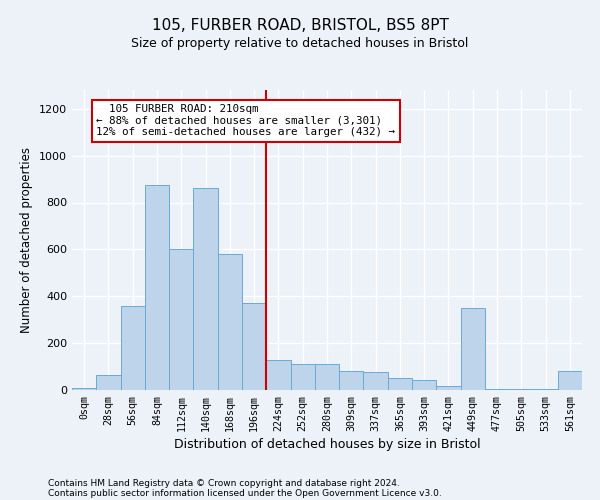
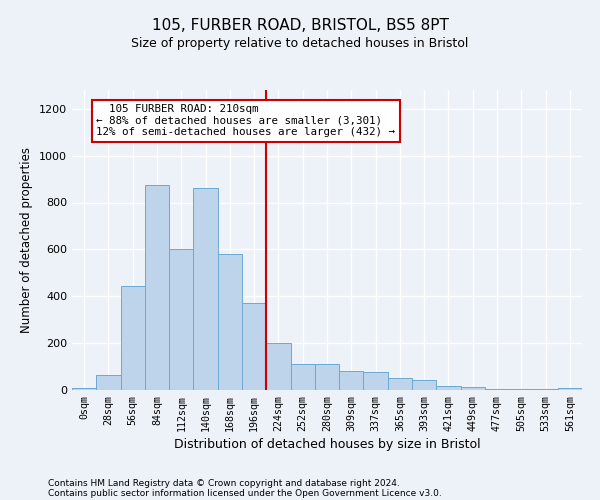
56sqm: 360 -> 445
224sqm: 130 -> 200
449sqm: 350 -> 13
561sqm: 80 -> 7
